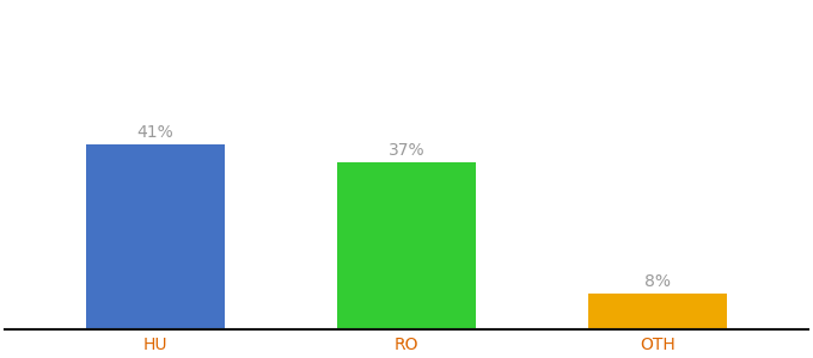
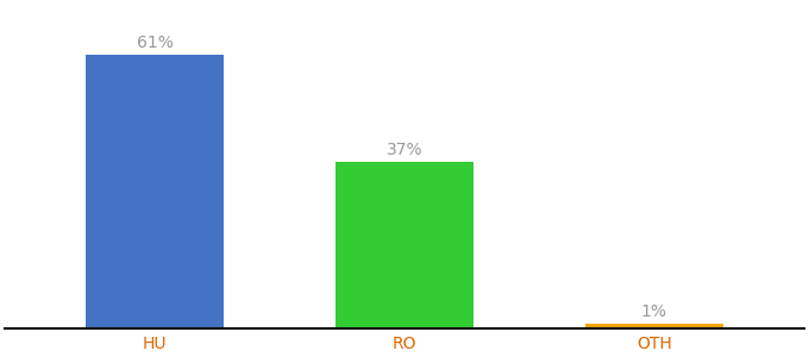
HU: 41% -> 61%
OTH: 8% -> 1%
